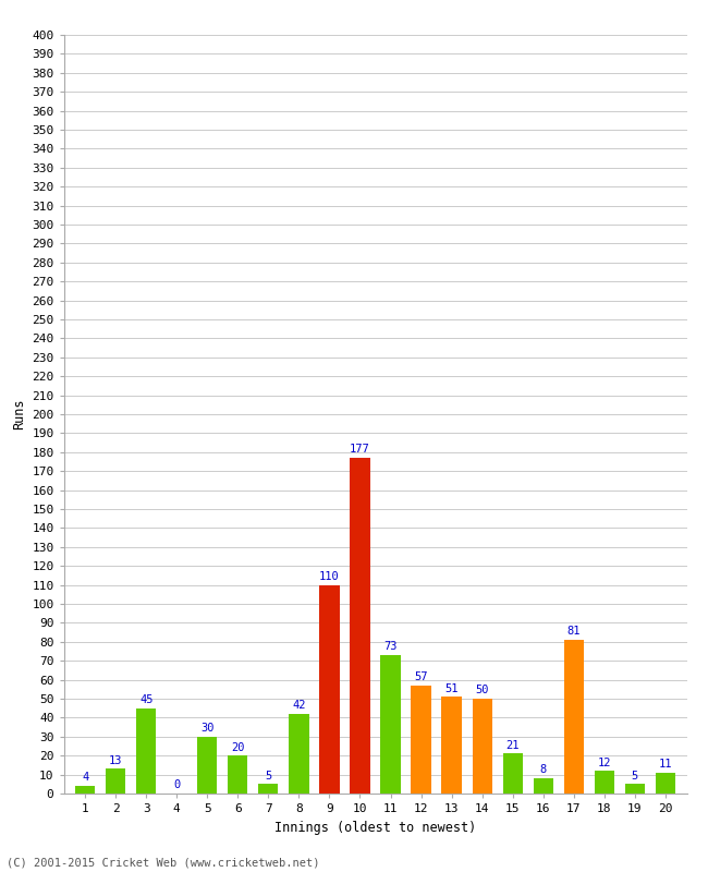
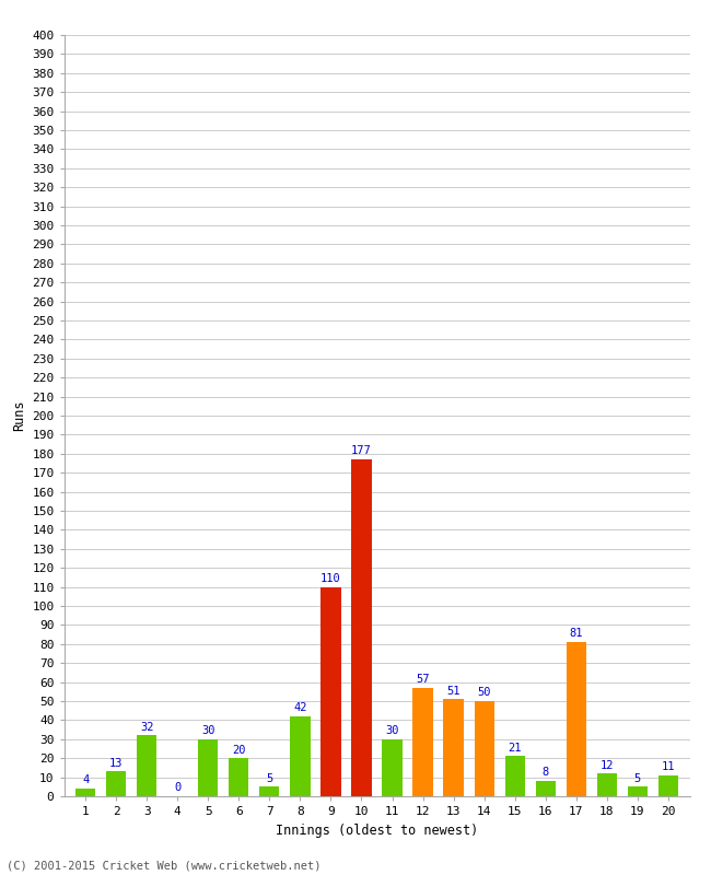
3: 45 -> 32
11: 73 -> 30
